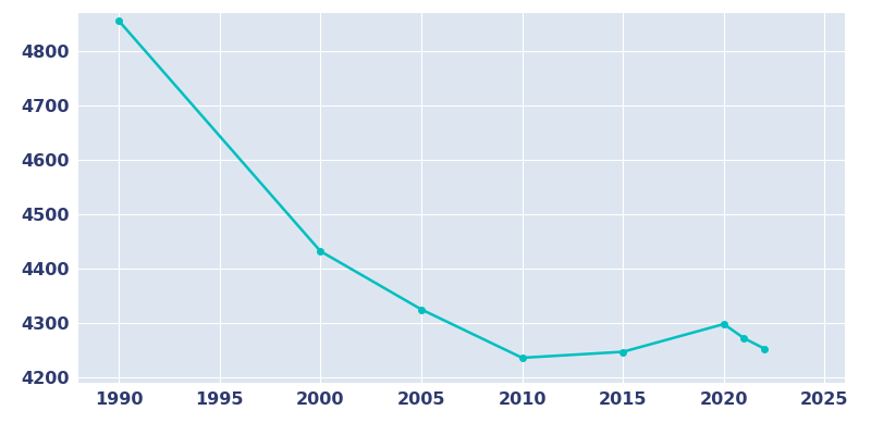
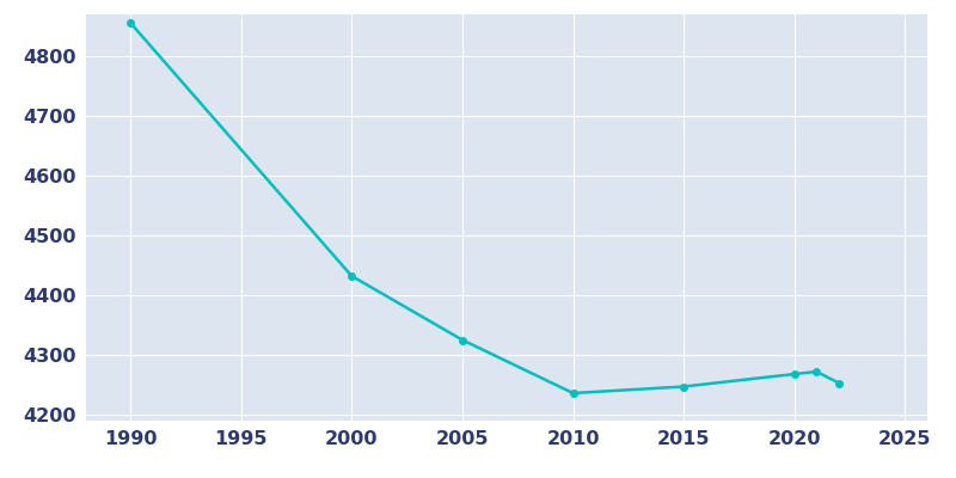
2020: 4298 -> 4268
